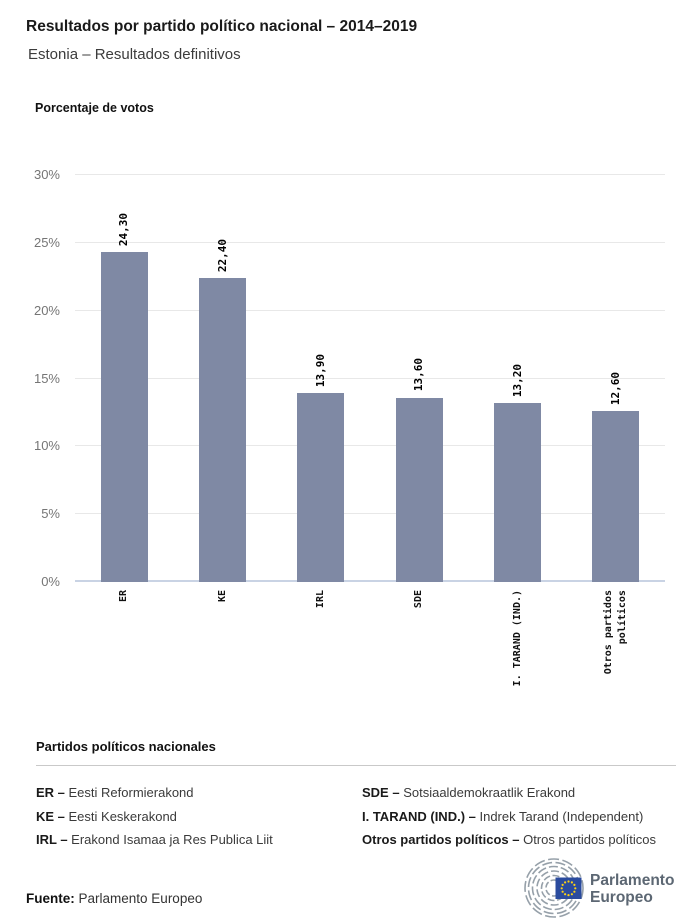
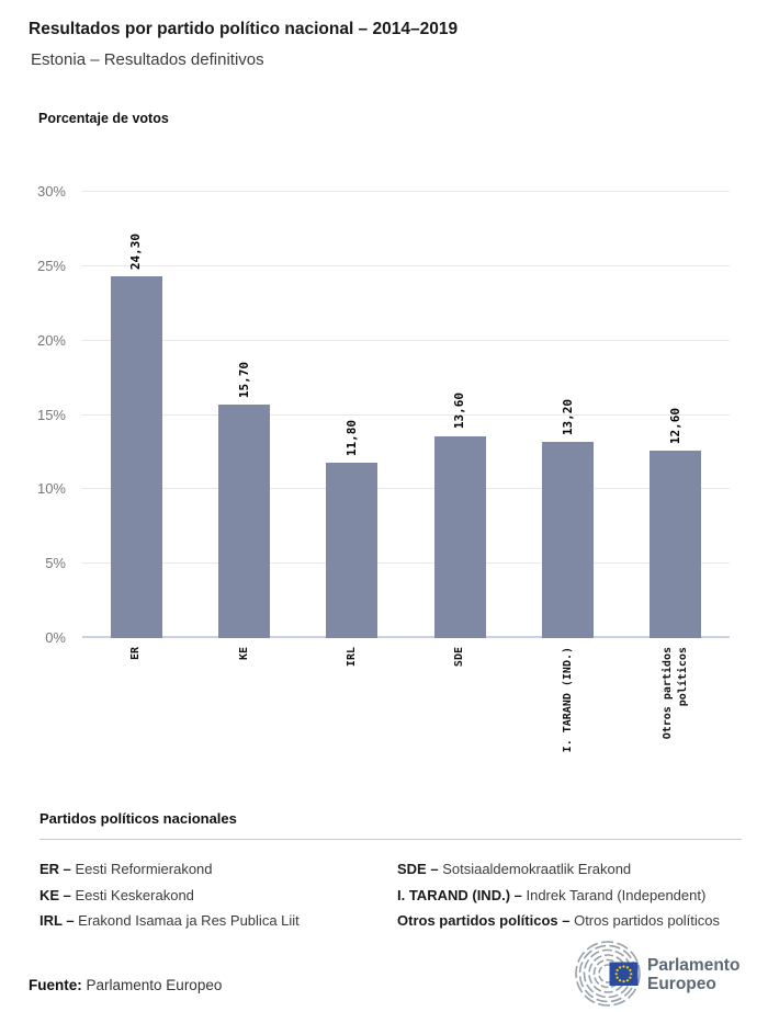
KE: 22,40 -> 15,70
IRL: 13,90 -> 11,80
